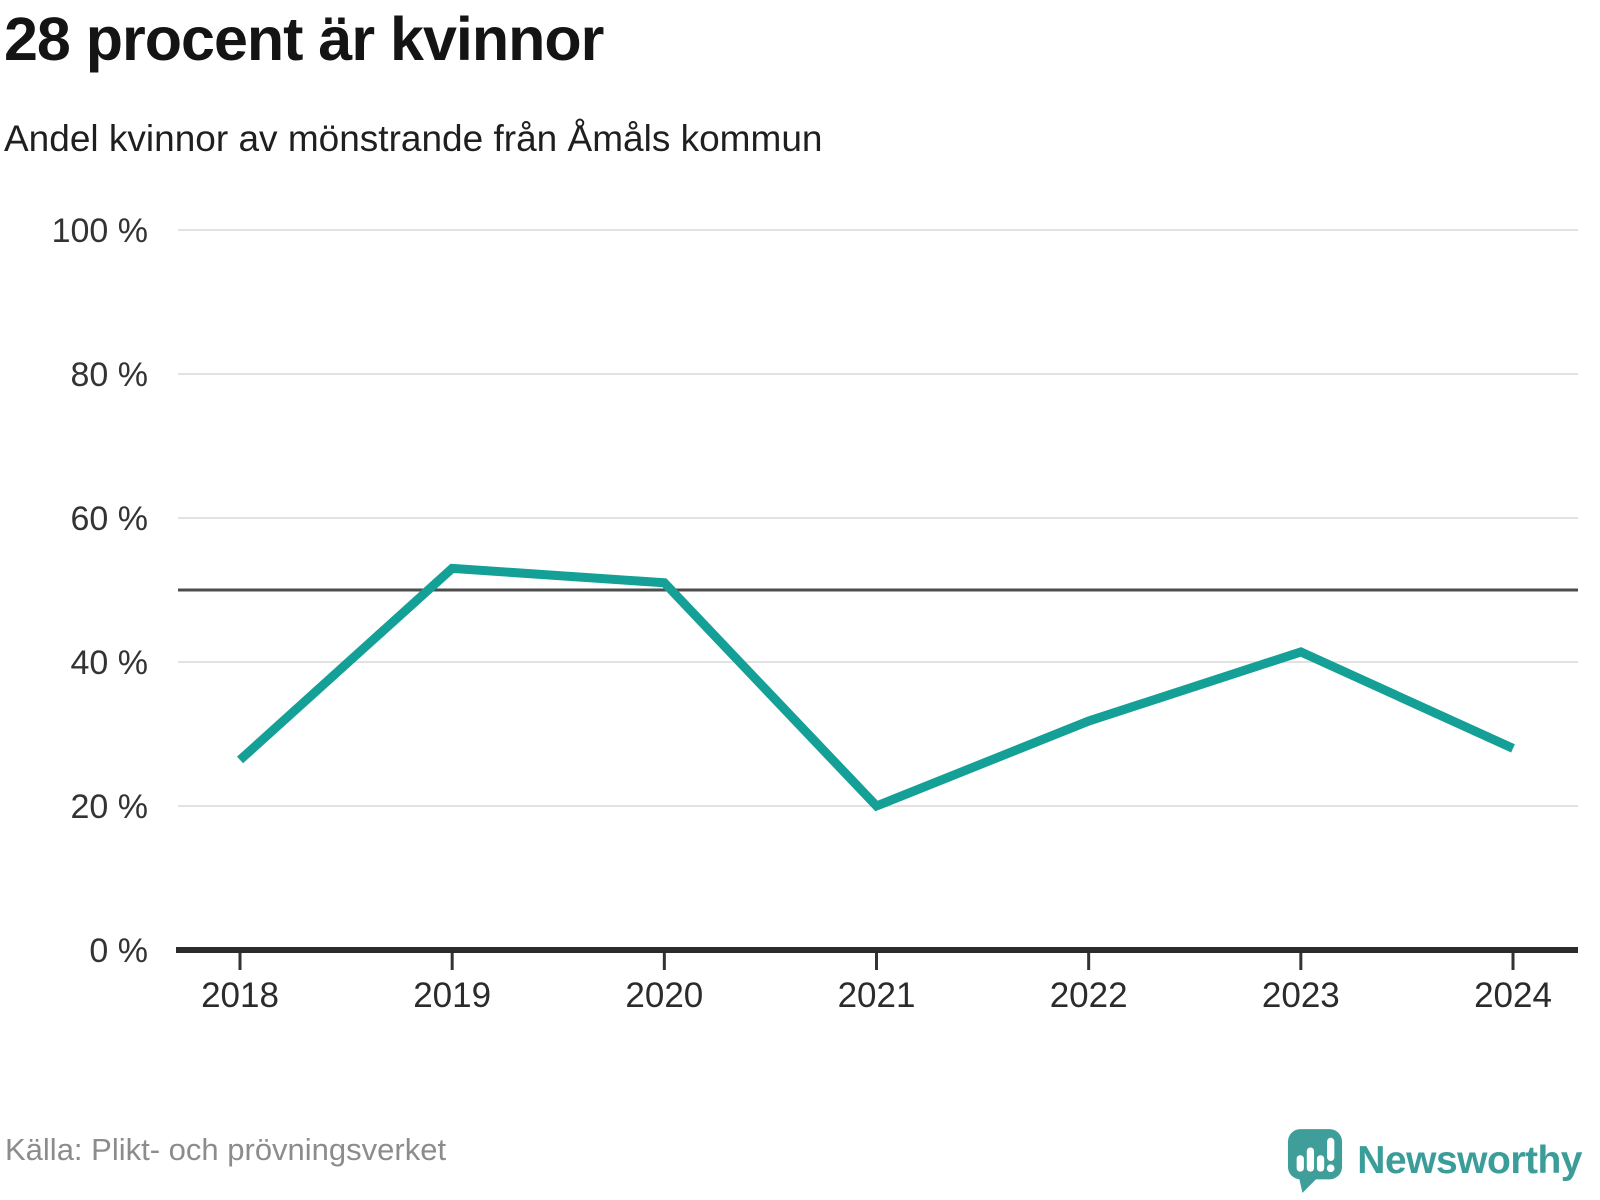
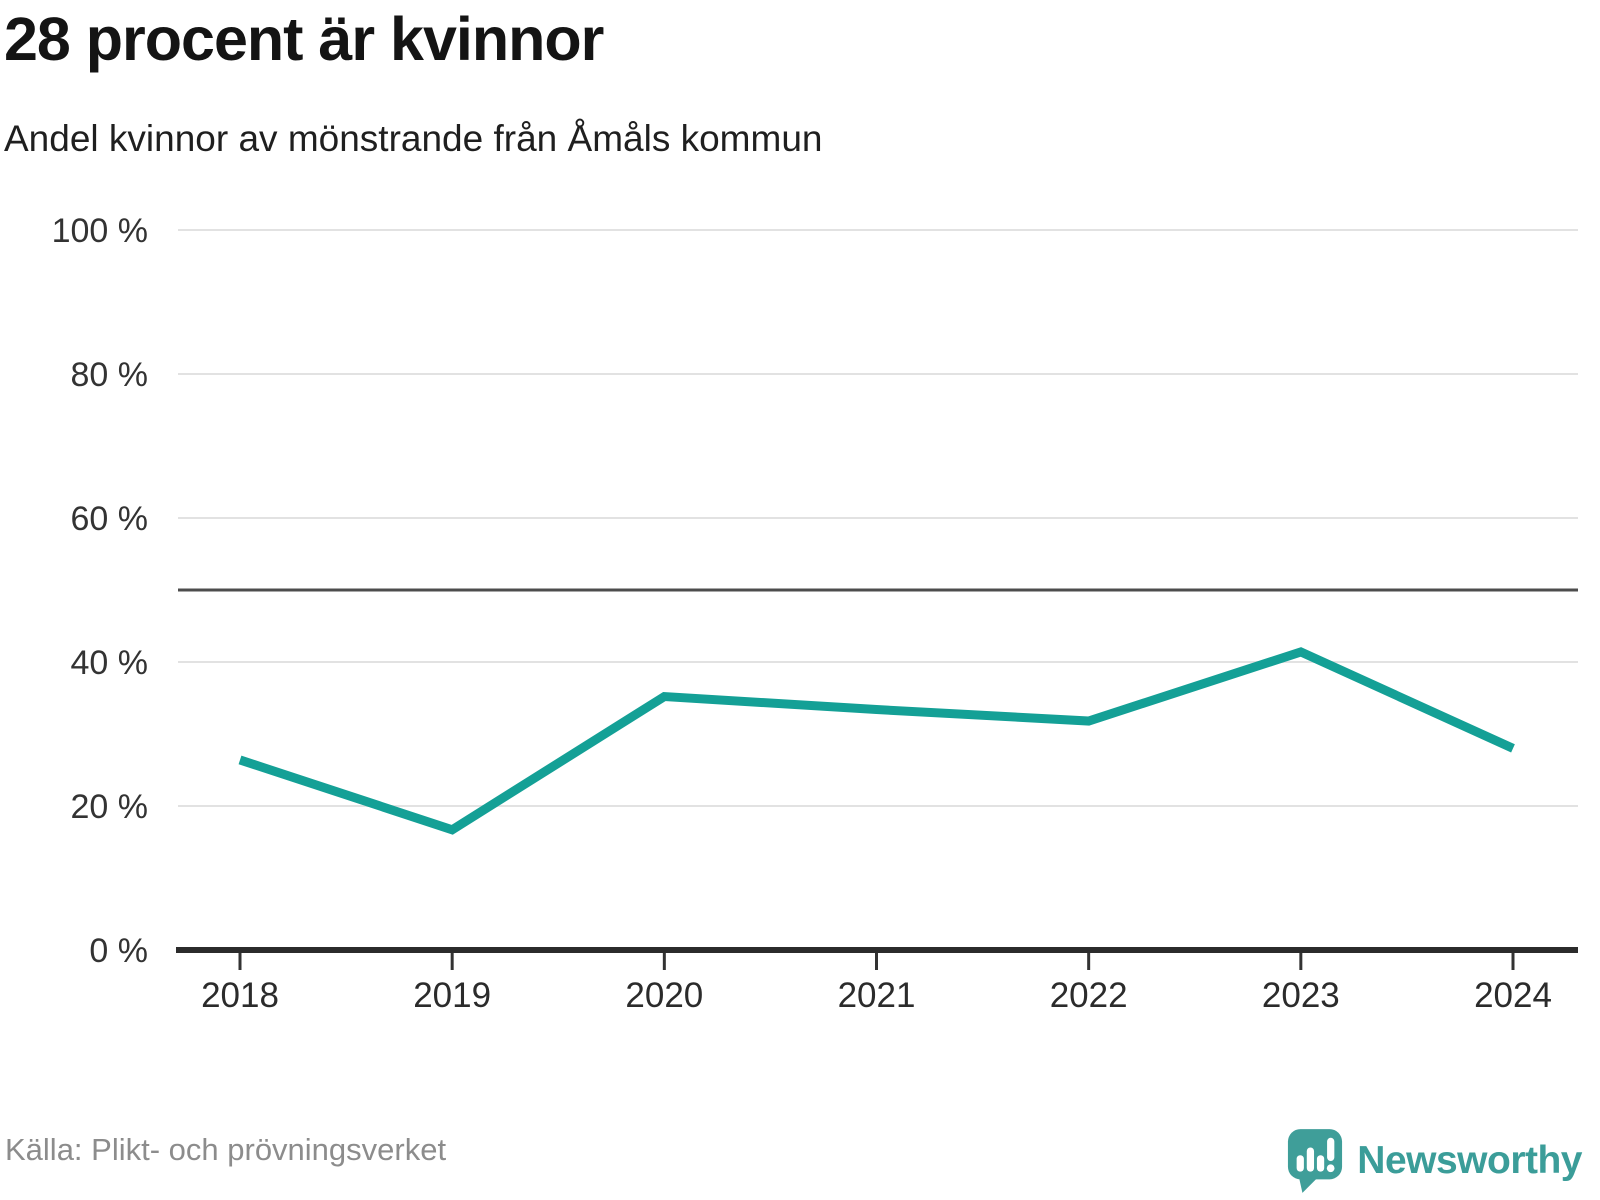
2019: 53% -> 17%
2020: 51% -> 35%
2021: 20% -> 33%
